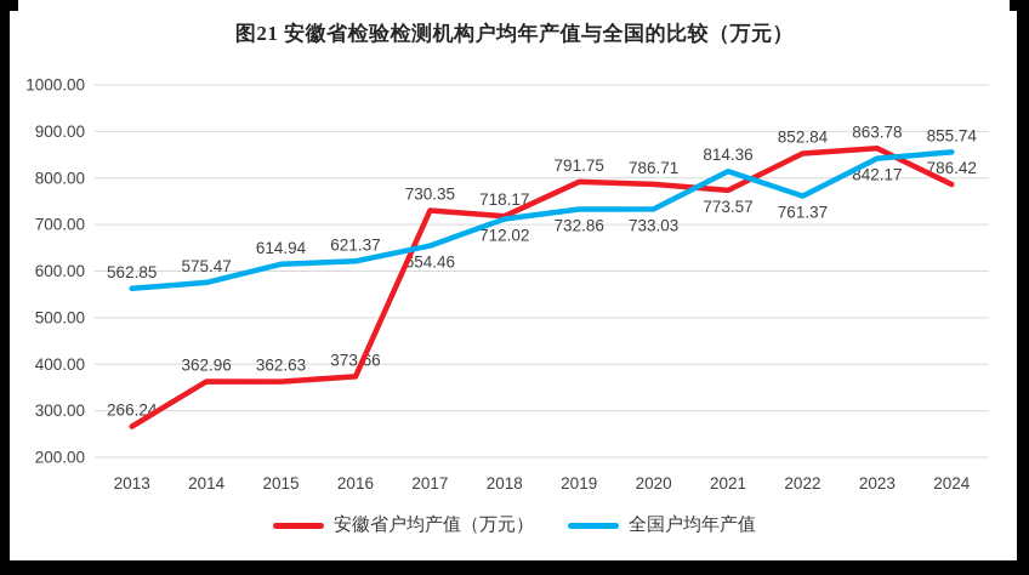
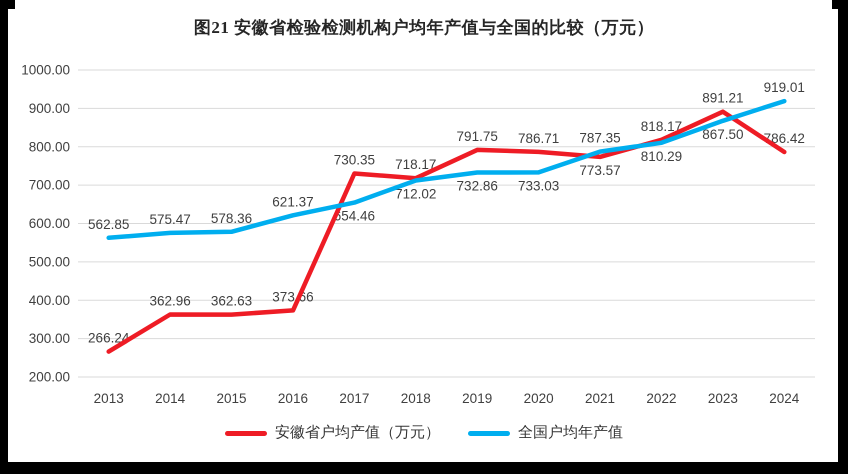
全国户均年产值/2015: 614.94 -> 578.36
全国户均年产值/2021: 814.36 -> 787.35
安徽省户均产值（万元）/2022: 852.84 -> 818.17
全国户均年产值/2022: 761.37 -> 810.29
安徽省户均产值（万元）/2023: 863.78 -> 891.21
全国户均年产值/2023: 842.17 -> 867.50
全国户均年产值/2024: 855.74 -> 919.01
